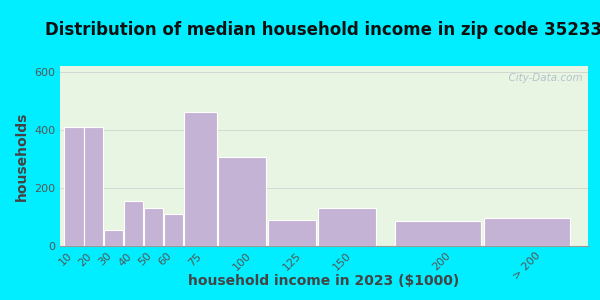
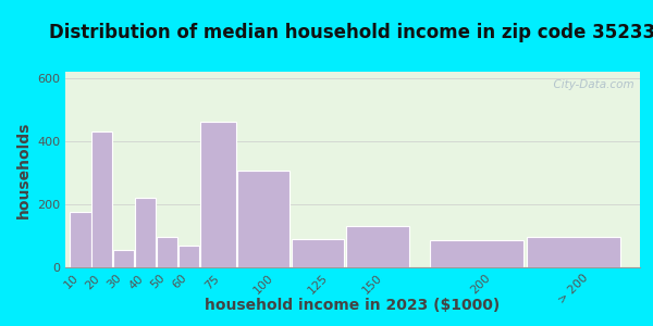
10: 410 -> 175
20: 410 -> 430
40: 155 -> 220
50: 130 -> 95
60: 110 -> 70
